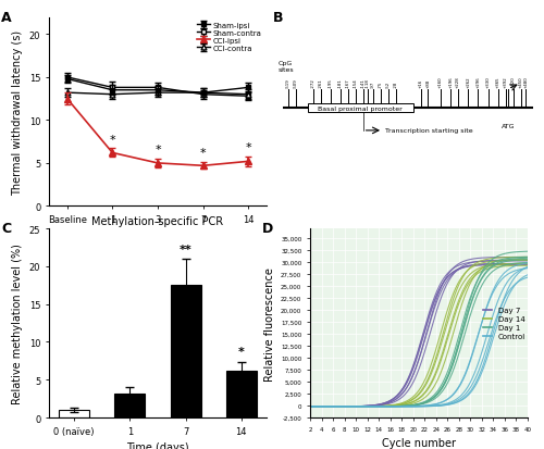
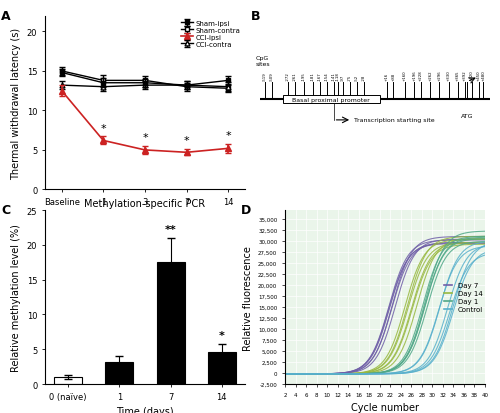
Methylation-specific PCR/14: 6.2 -> 4.6
